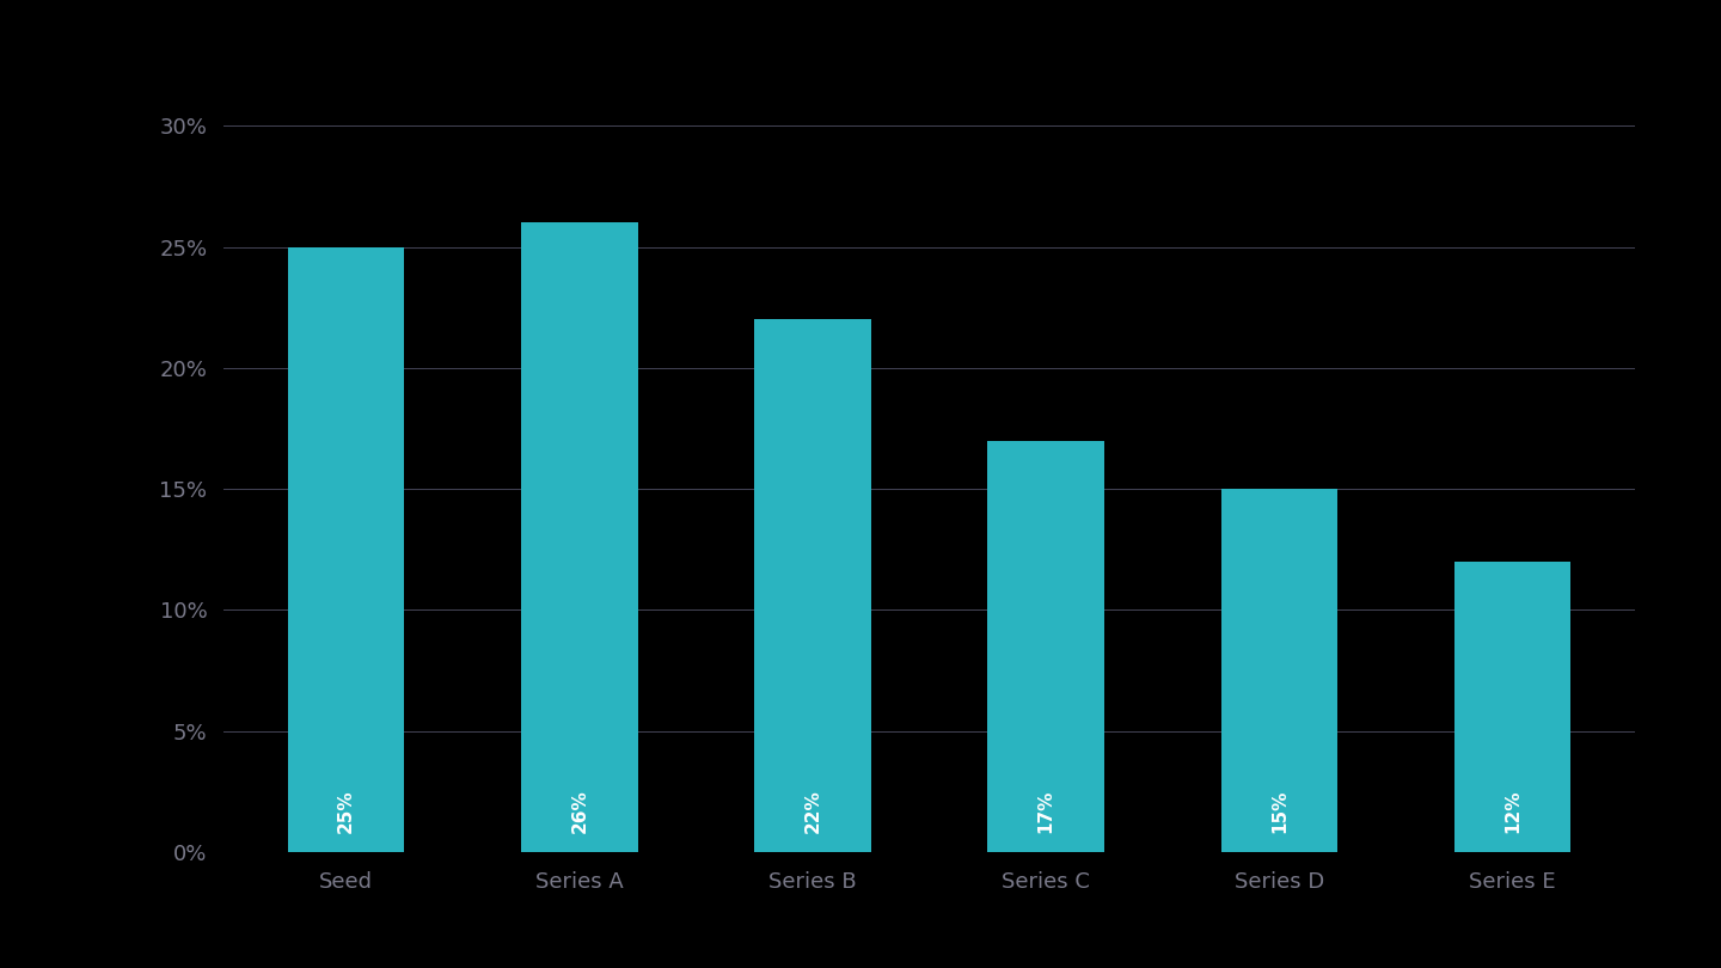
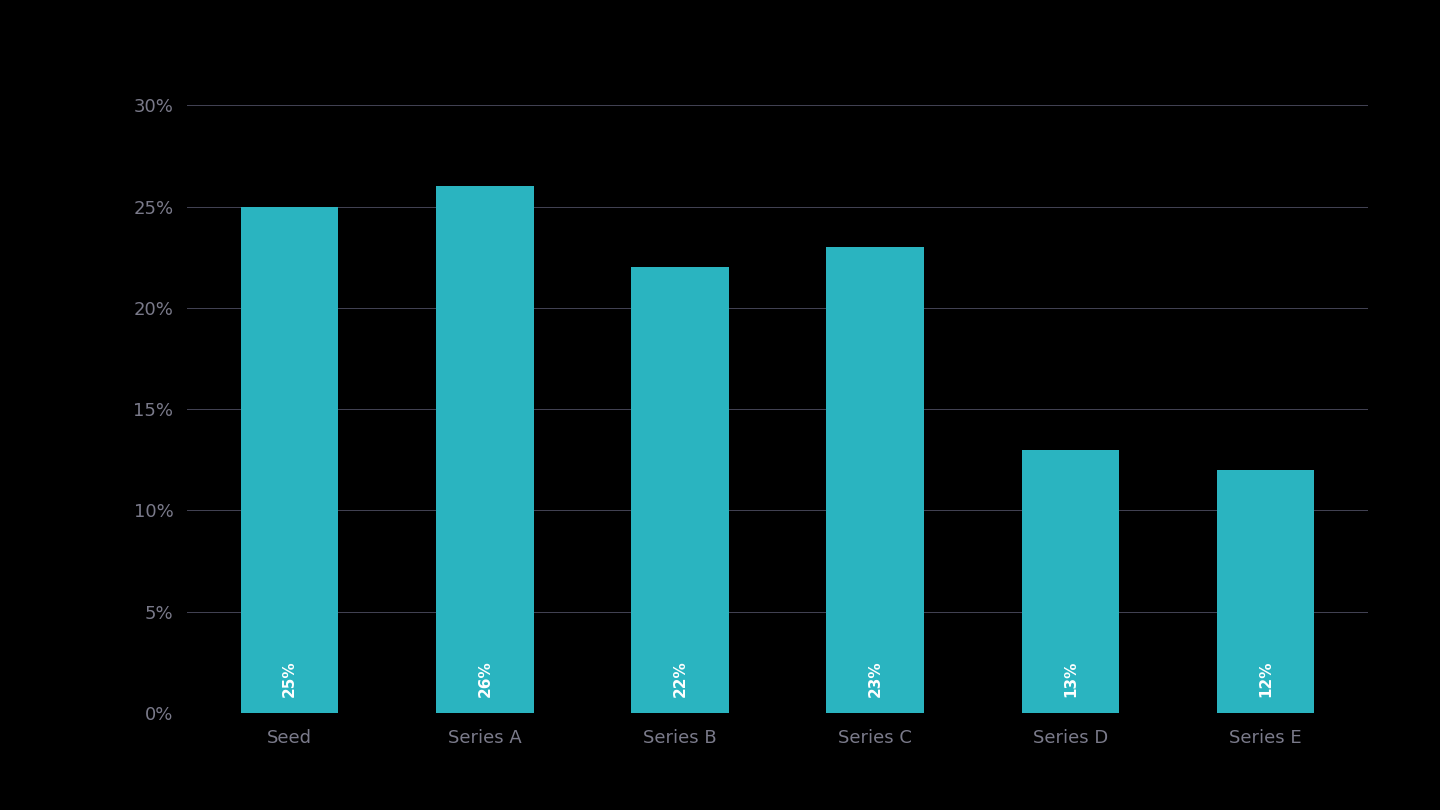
Series C: 17% -> 23%
Series D: 15% -> 13%
